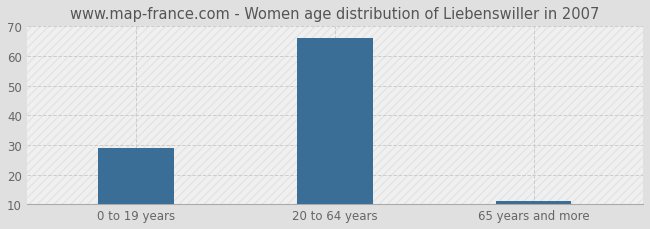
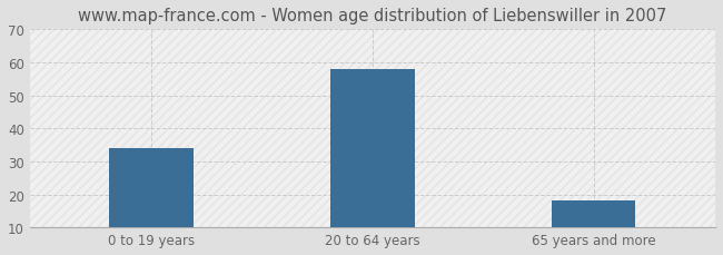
0 to 19 years: 29 -> 34
20 to 64 years: 66 -> 58
65 years and more: 11 -> 18
